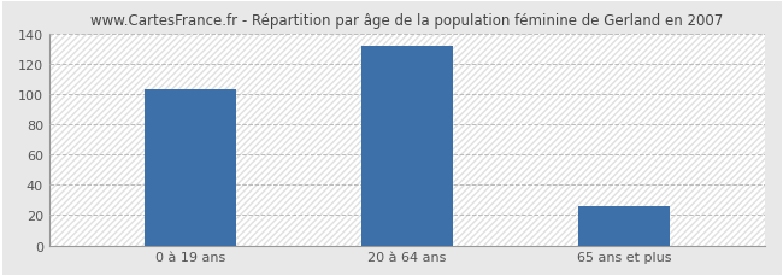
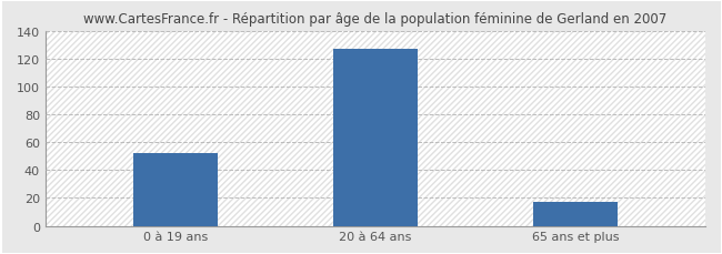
0 à 19 ans: 103 -> 52
20 à 64 ans: 132 -> 127
65 ans et plus: 26 -> 17
